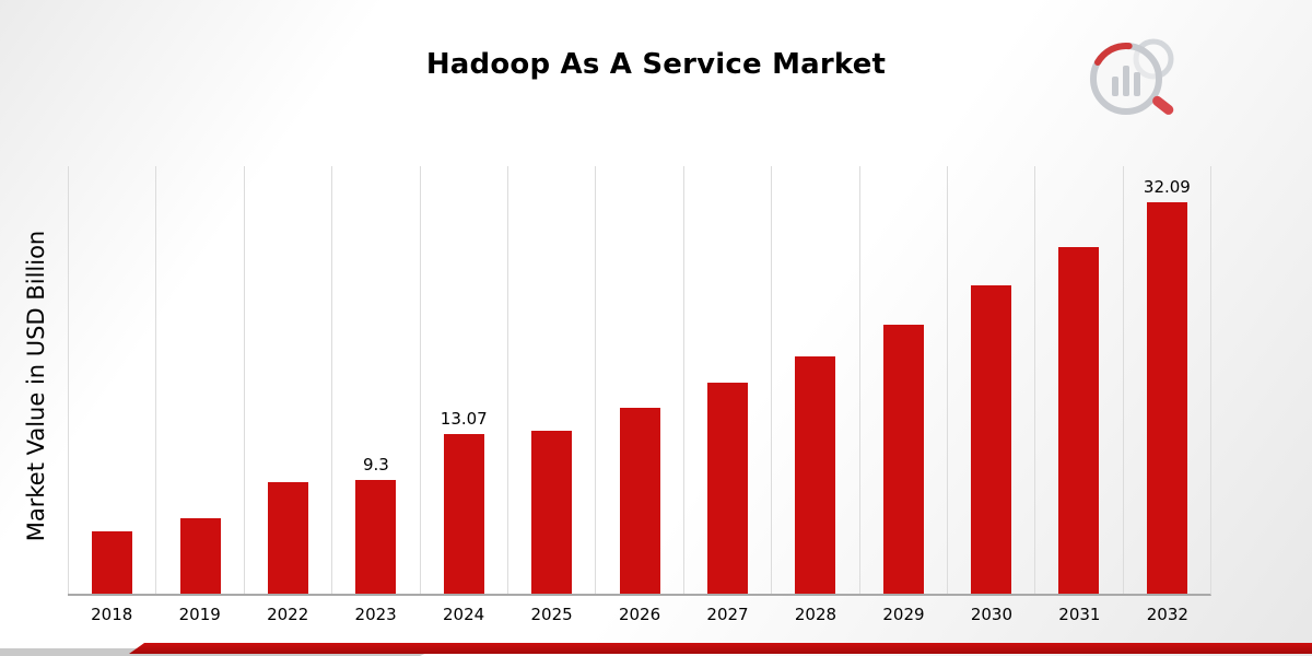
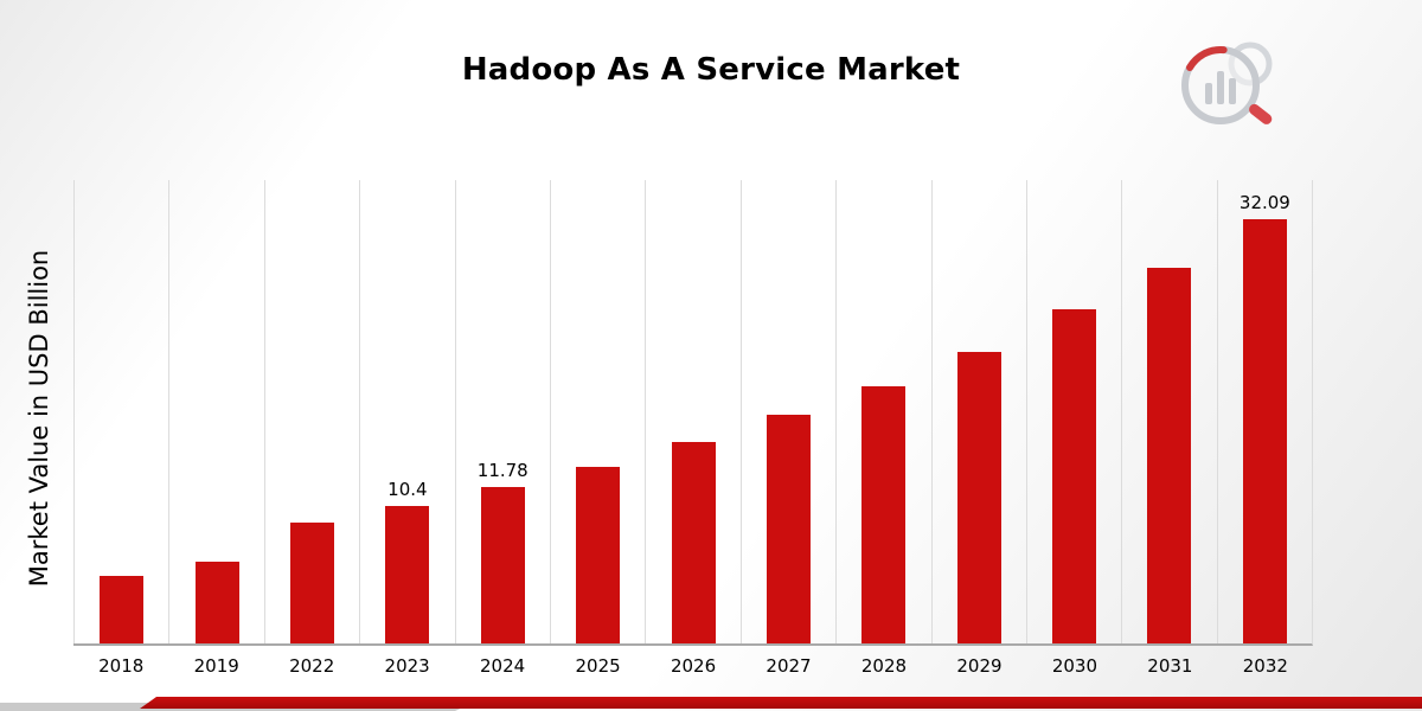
2023: 9.3 -> 10.4
2024: 13.07 -> 11.78
